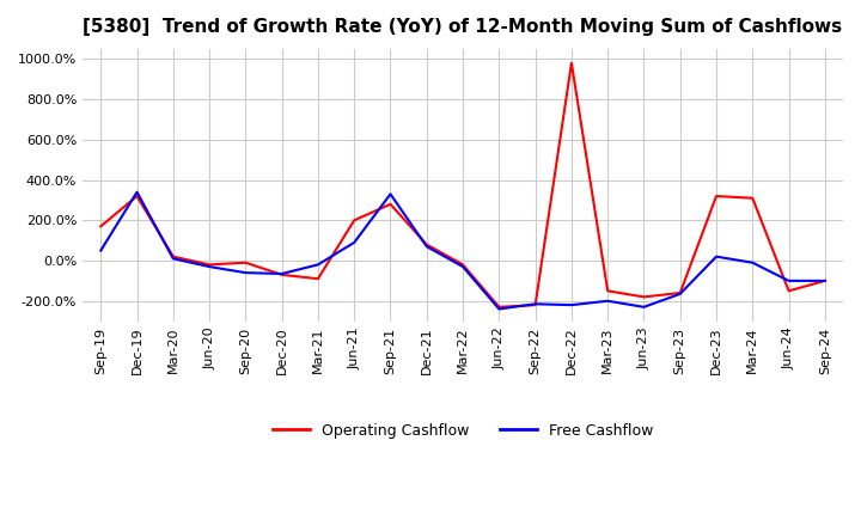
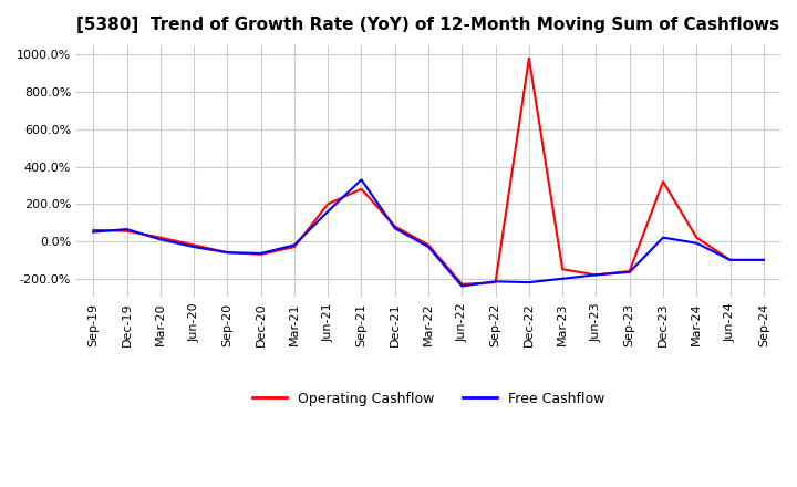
Operating Cashflow/Sep-19: 170% -> 60%
Operating Cashflow/Dec-19: 320% -> 60%
Free Cashflow/Dec-19: 340% -> 60%
Operating Cashflow/Sep-20: -10% -> -60%
Operating Cashflow/Mar-21: -90% -> -30%
Free Cashflow/Jun-21: 90% -> 160%
Free Cashflow/Jun-23: -230% -> -180%
Operating Cashflow/Mar-24: 310% -> 20%
Operating Cashflow/Jun-24: -150% -> -100%
